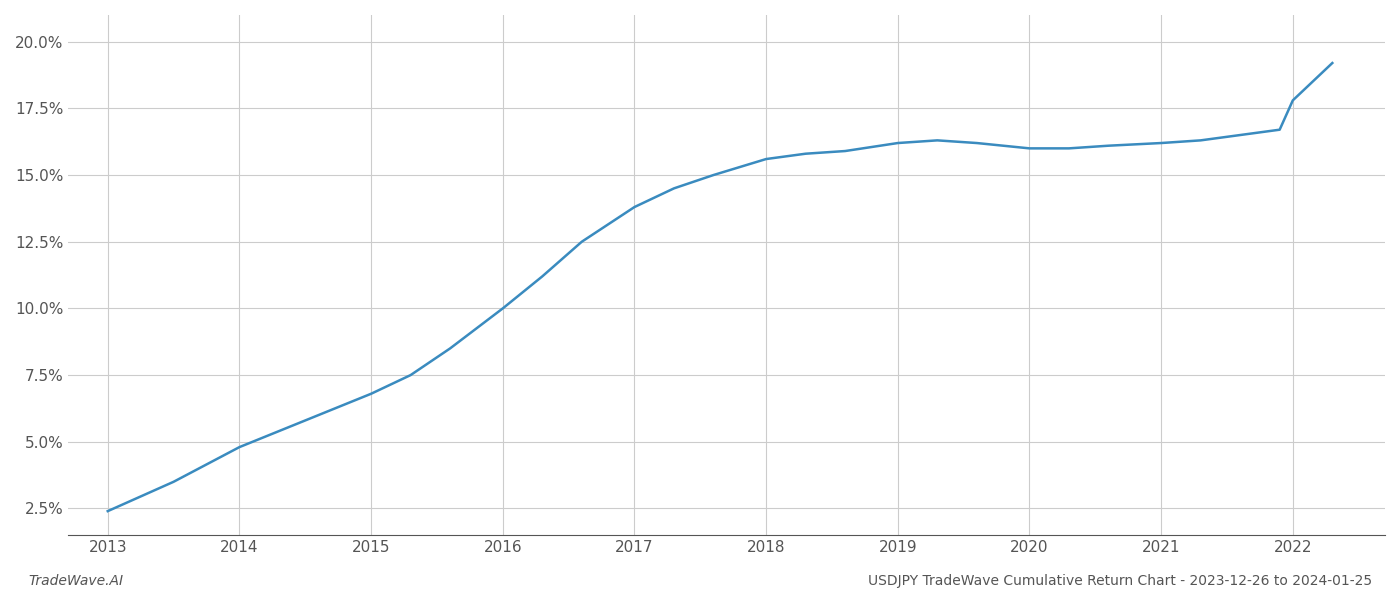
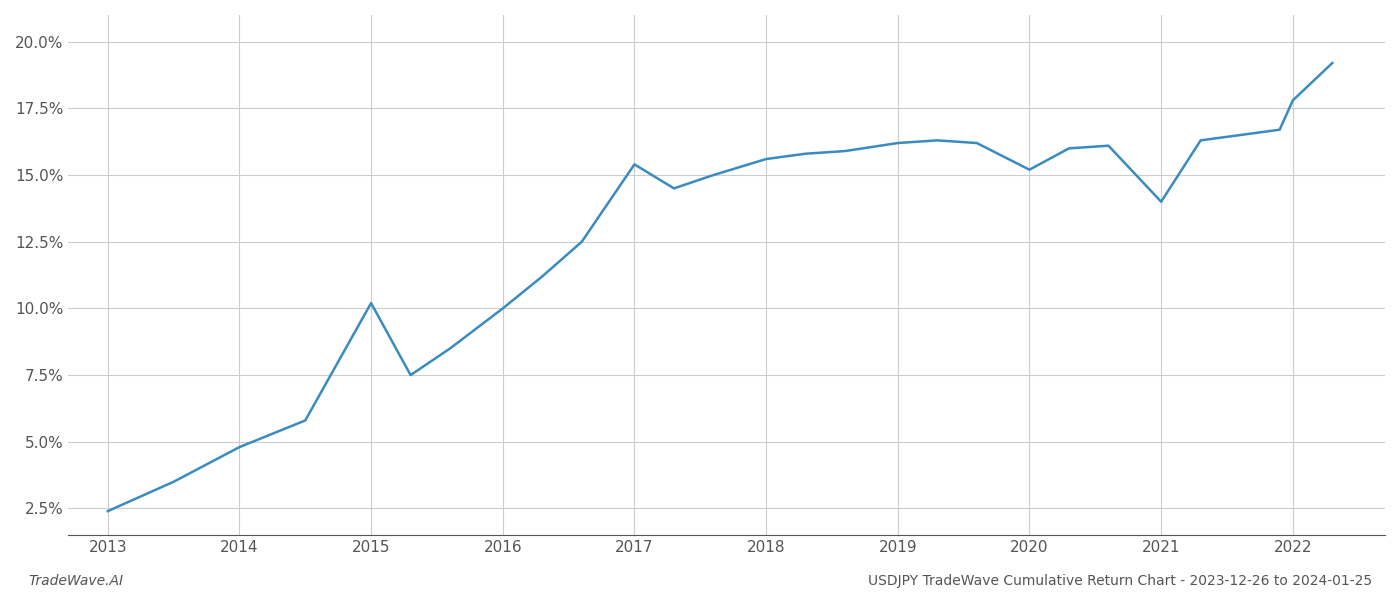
2015: 6.8% -> 10.2%
2017: 13.8% -> 15.4%
2020: 16.0% -> 15.2%
2021: 16.2% -> 14.0%
